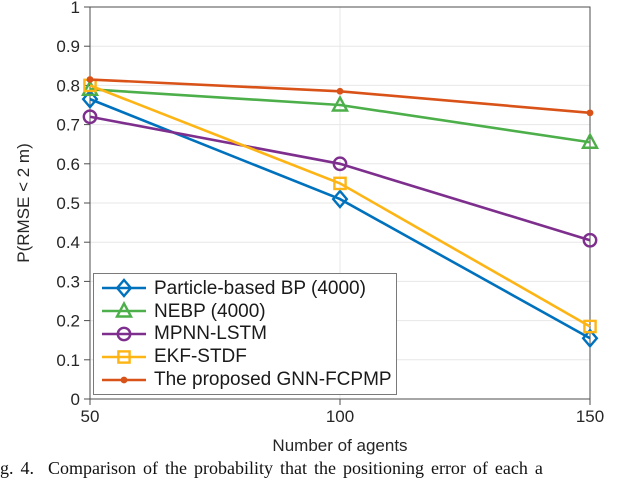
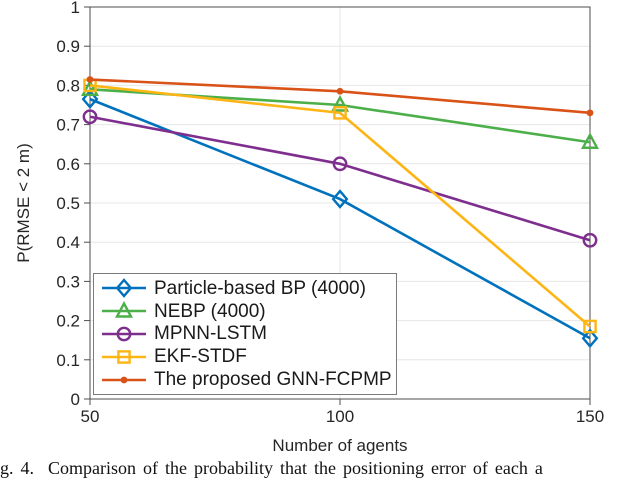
EKF-STDF/100: 0.55 -> 0.73
